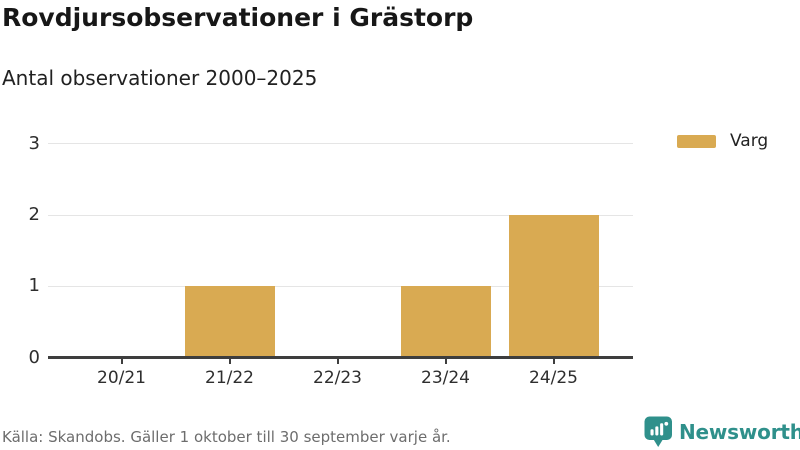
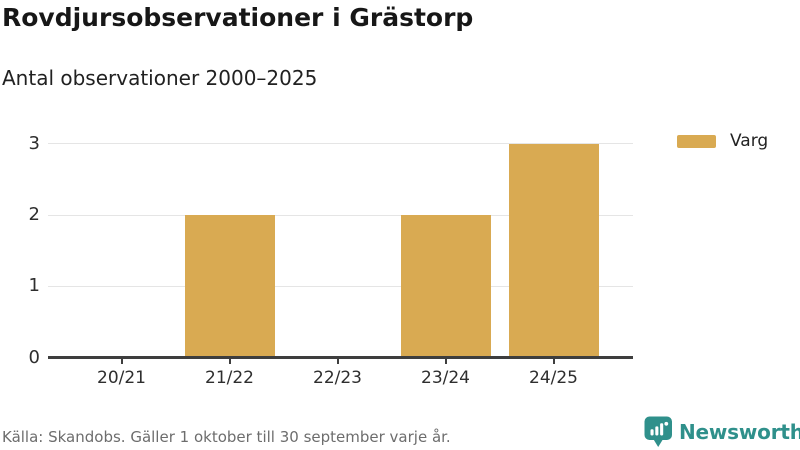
21/22: 1 -> 2
23/24: 1 -> 2
24/25: 2 -> 3
